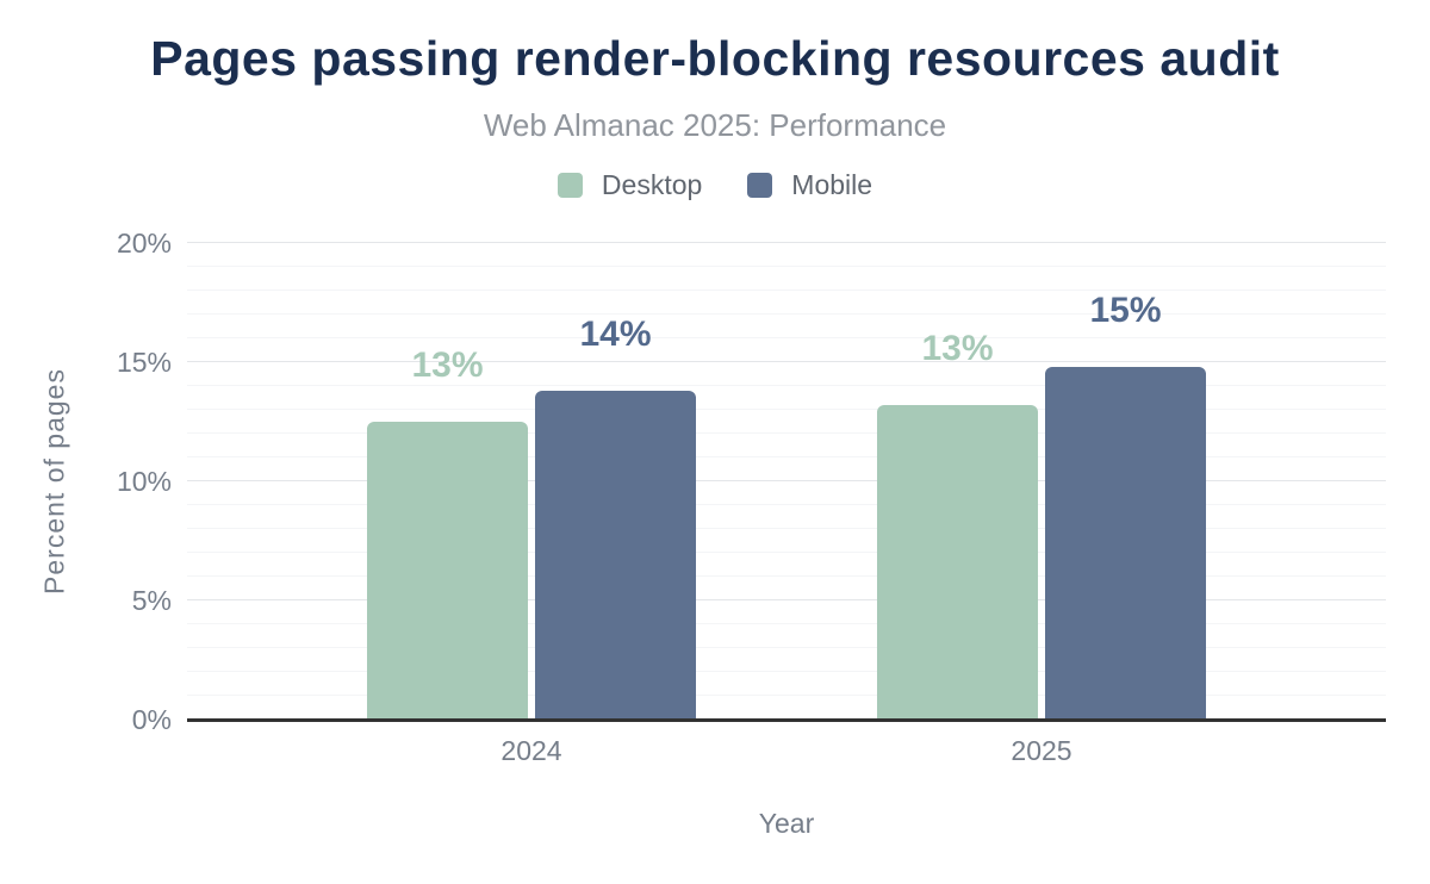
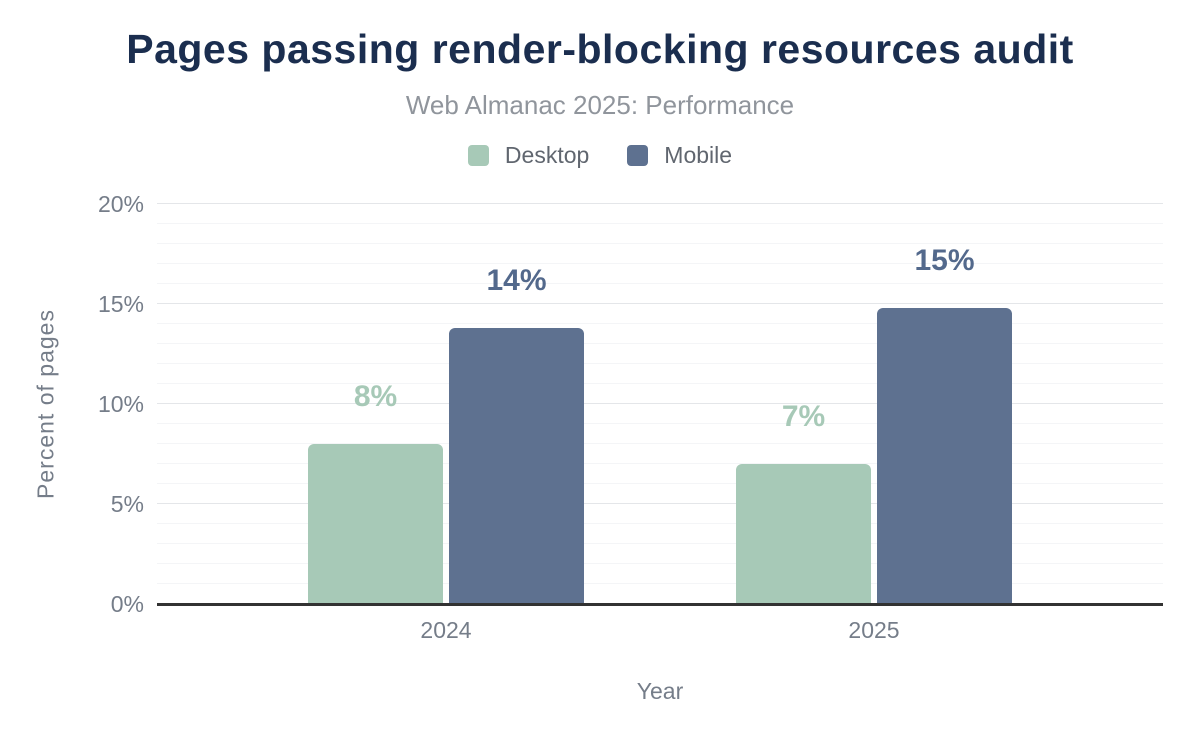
Desktop/2024: 13% -> 8%
Desktop/2025: 13% -> 7%
